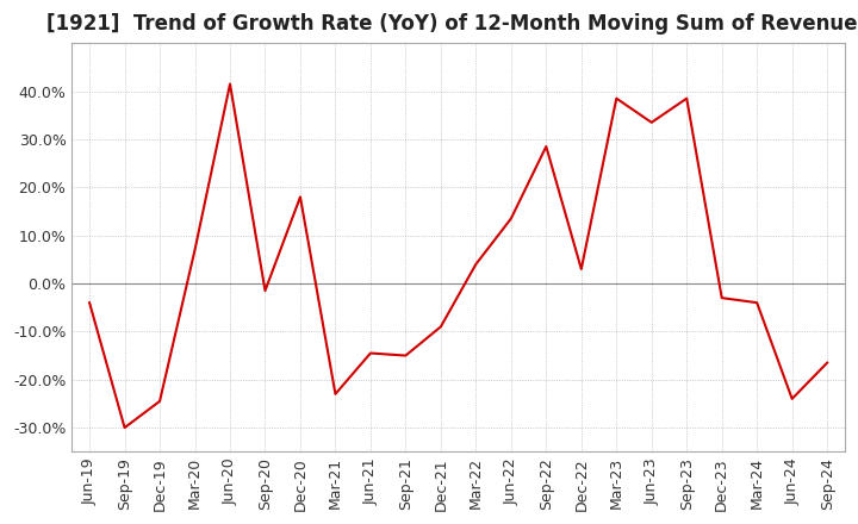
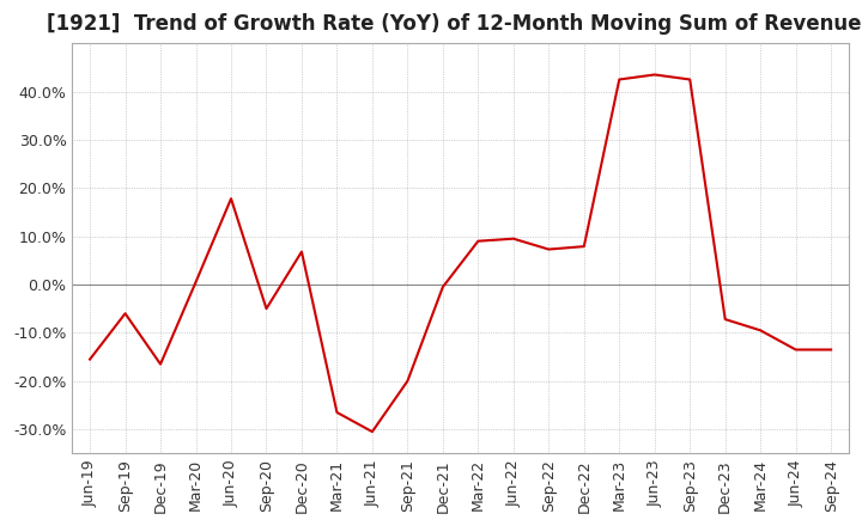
Jun-19: -4.0% -> -15.5%
Sep-19: -30.0% -> -6.0%
Dec-19: -24.5% -> -16.5%
Mar-20: 7.0% -> 0.5%
Jun-20: 41.5% -> 17.8%
Sep-20: -1.5% -> -5.0%
Dec-20: 18.0% -> 6.8%
Mar-21: -23.0% -> -26.5%
Jun-21: -14.5% -> -30.5%
Sep-21: -15.0% -> -20.0%
Dec-21: -9.0% -> -0.5%
Mar-22: 4.0% -> 9.0%
Jun-22: 13.5% -> 9.5%
Sep-22: 28.5% -> 7.3%
Dec-22: 3.0% -> 7.9%
Mar-23: 38.5% -> 42.5%
Jun-23: 33.5% -> 43.5%
Sep-23: 38.5% -> 42.5%
Dec-23: -3.0% -> -7.2%
Mar-24: -4.0% -> -9.5%
Jun-24: -24.0% -> -13.5%
Sep-24: -16.5% -> -13.5%
